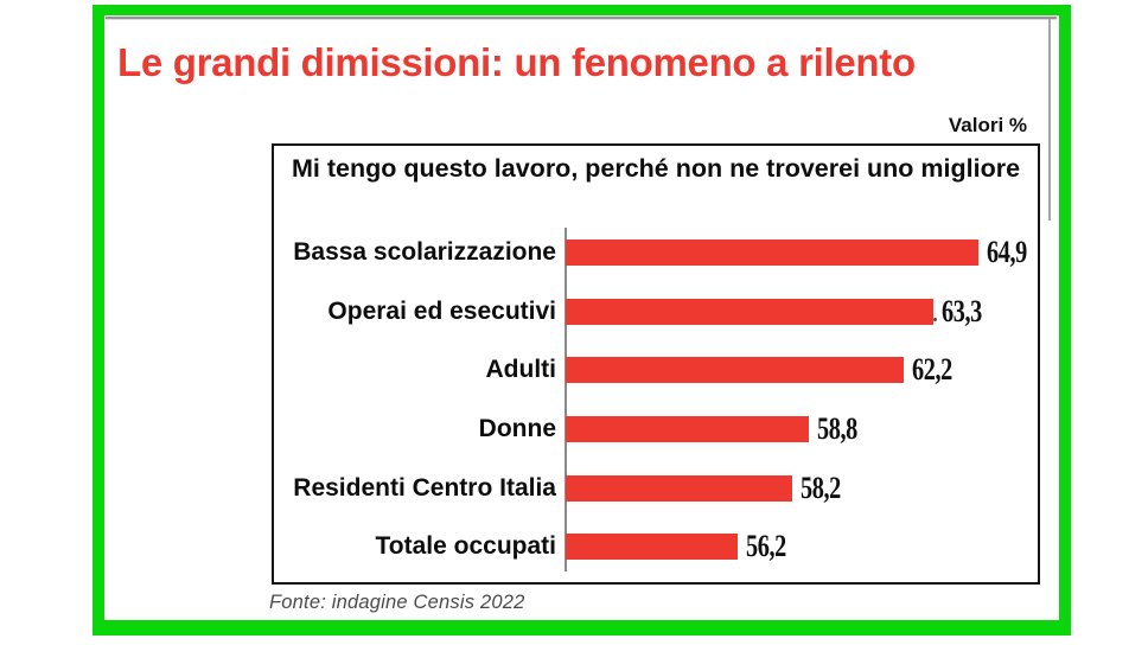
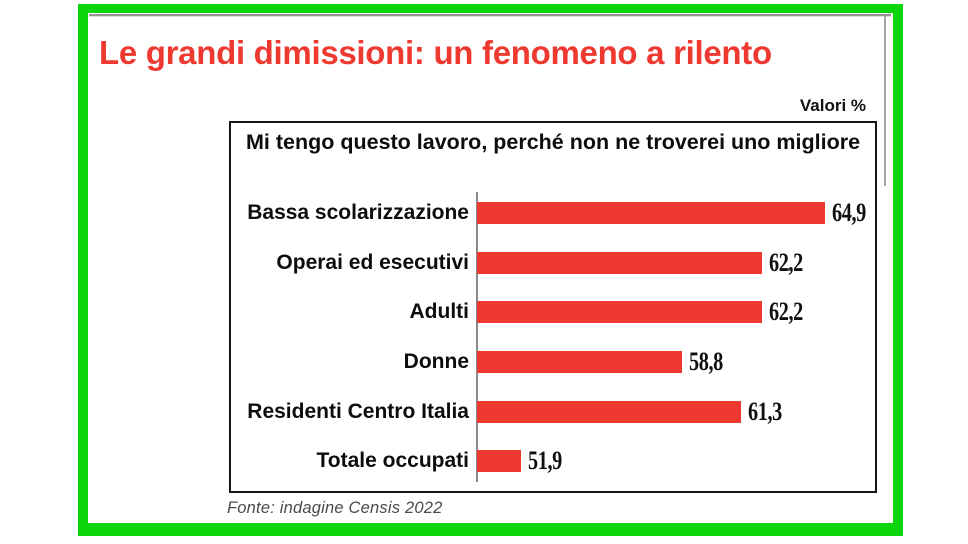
Operai ed esecutivi: 63,3 -> 62,2
Residenti Centro Italia: 58,2 -> 61,3
Totale occupati: 56,2 -> 51,9
